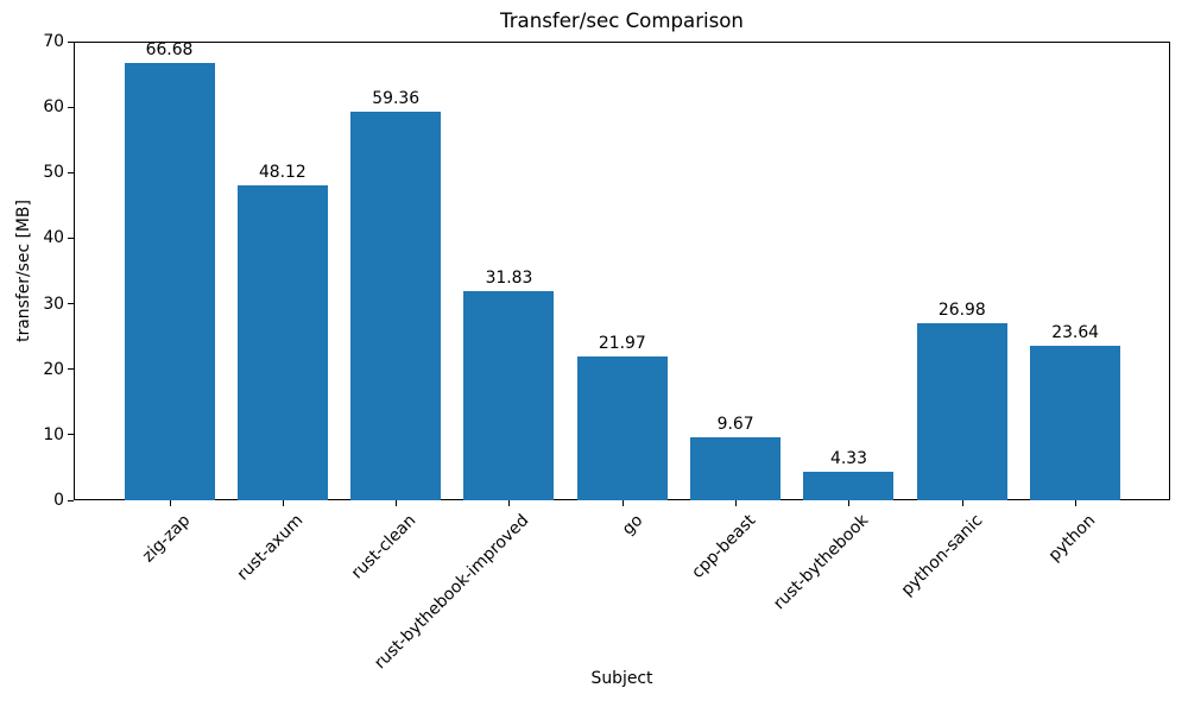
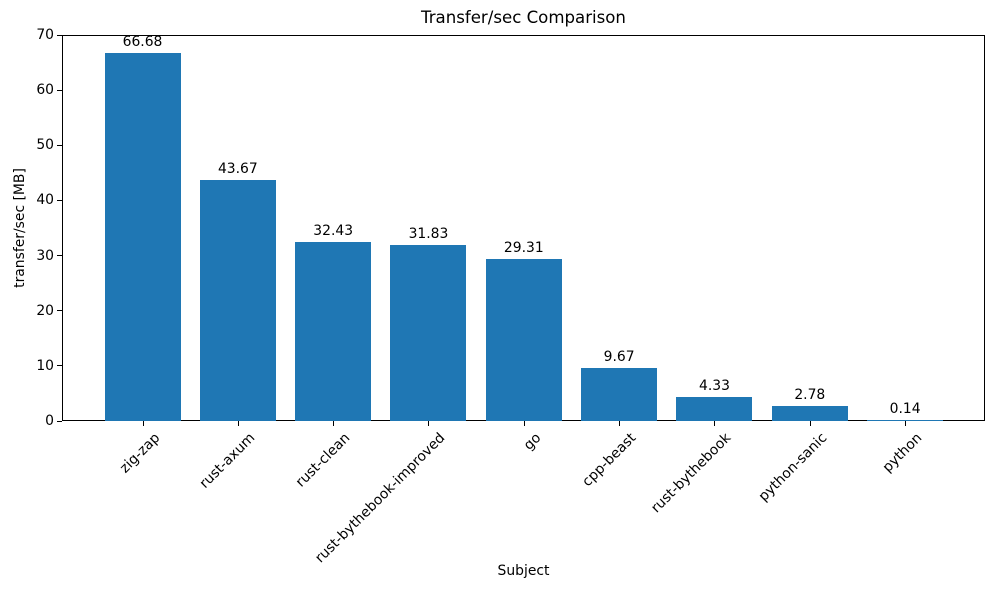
rust-axum: 48.12 -> 43.67
rust-clean: 59.36 -> 32.43
go: 21.97 -> 29.31
python-sanic: 26.98 -> 2.78
python: 23.64 -> 0.14
